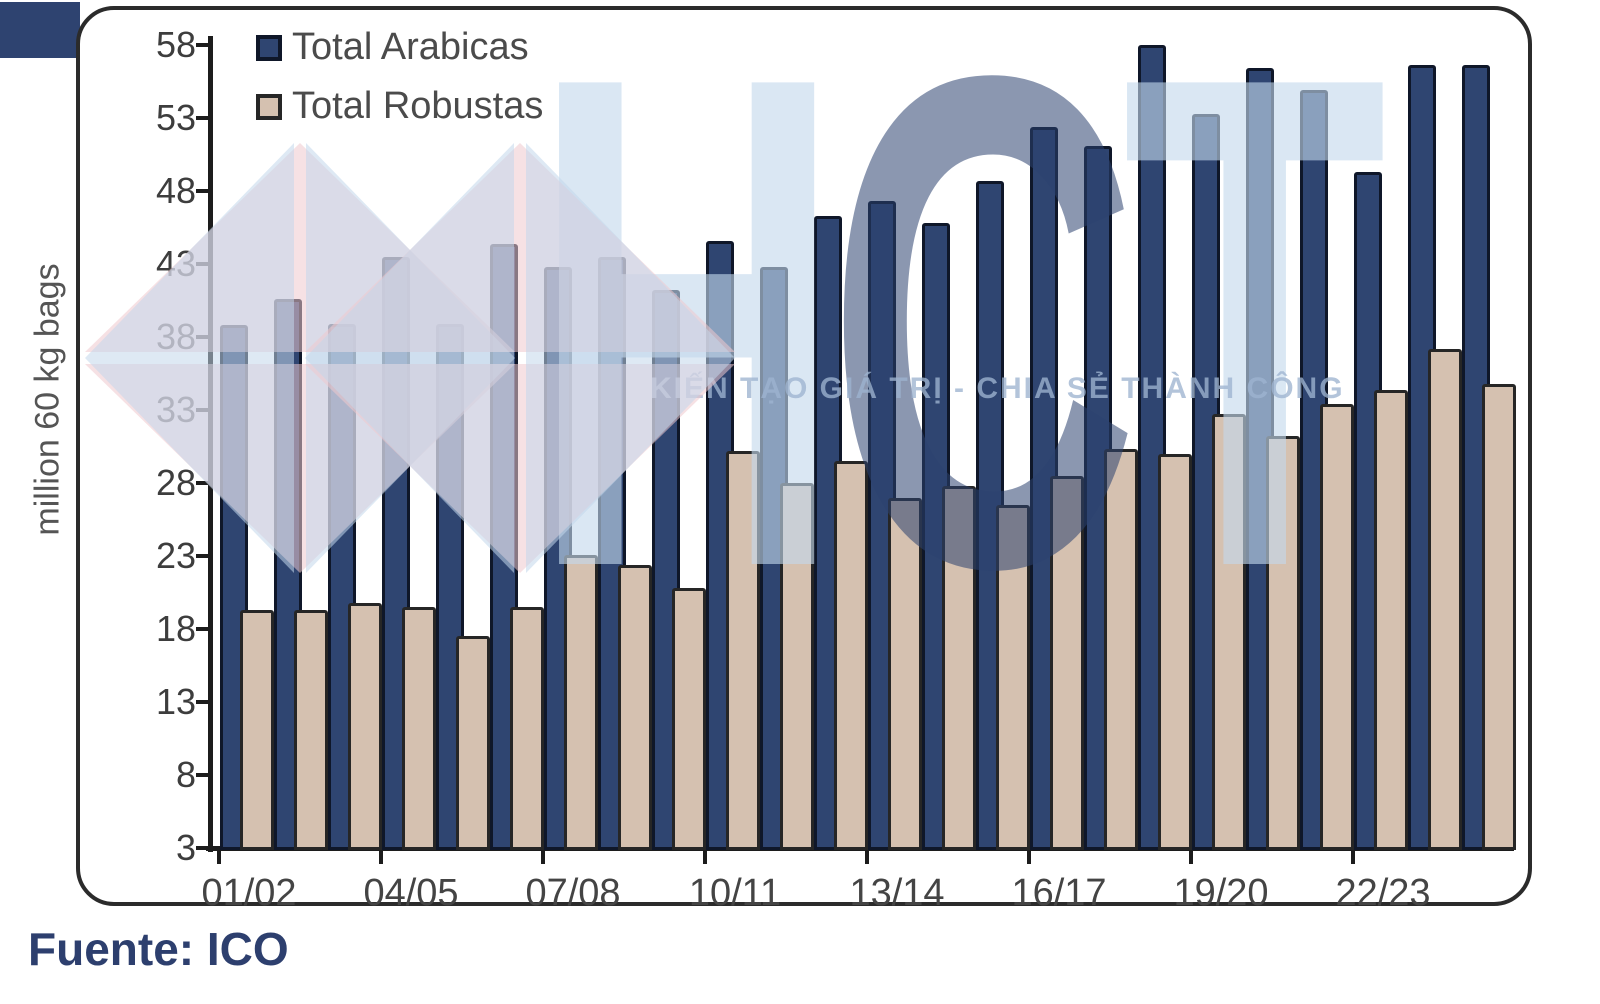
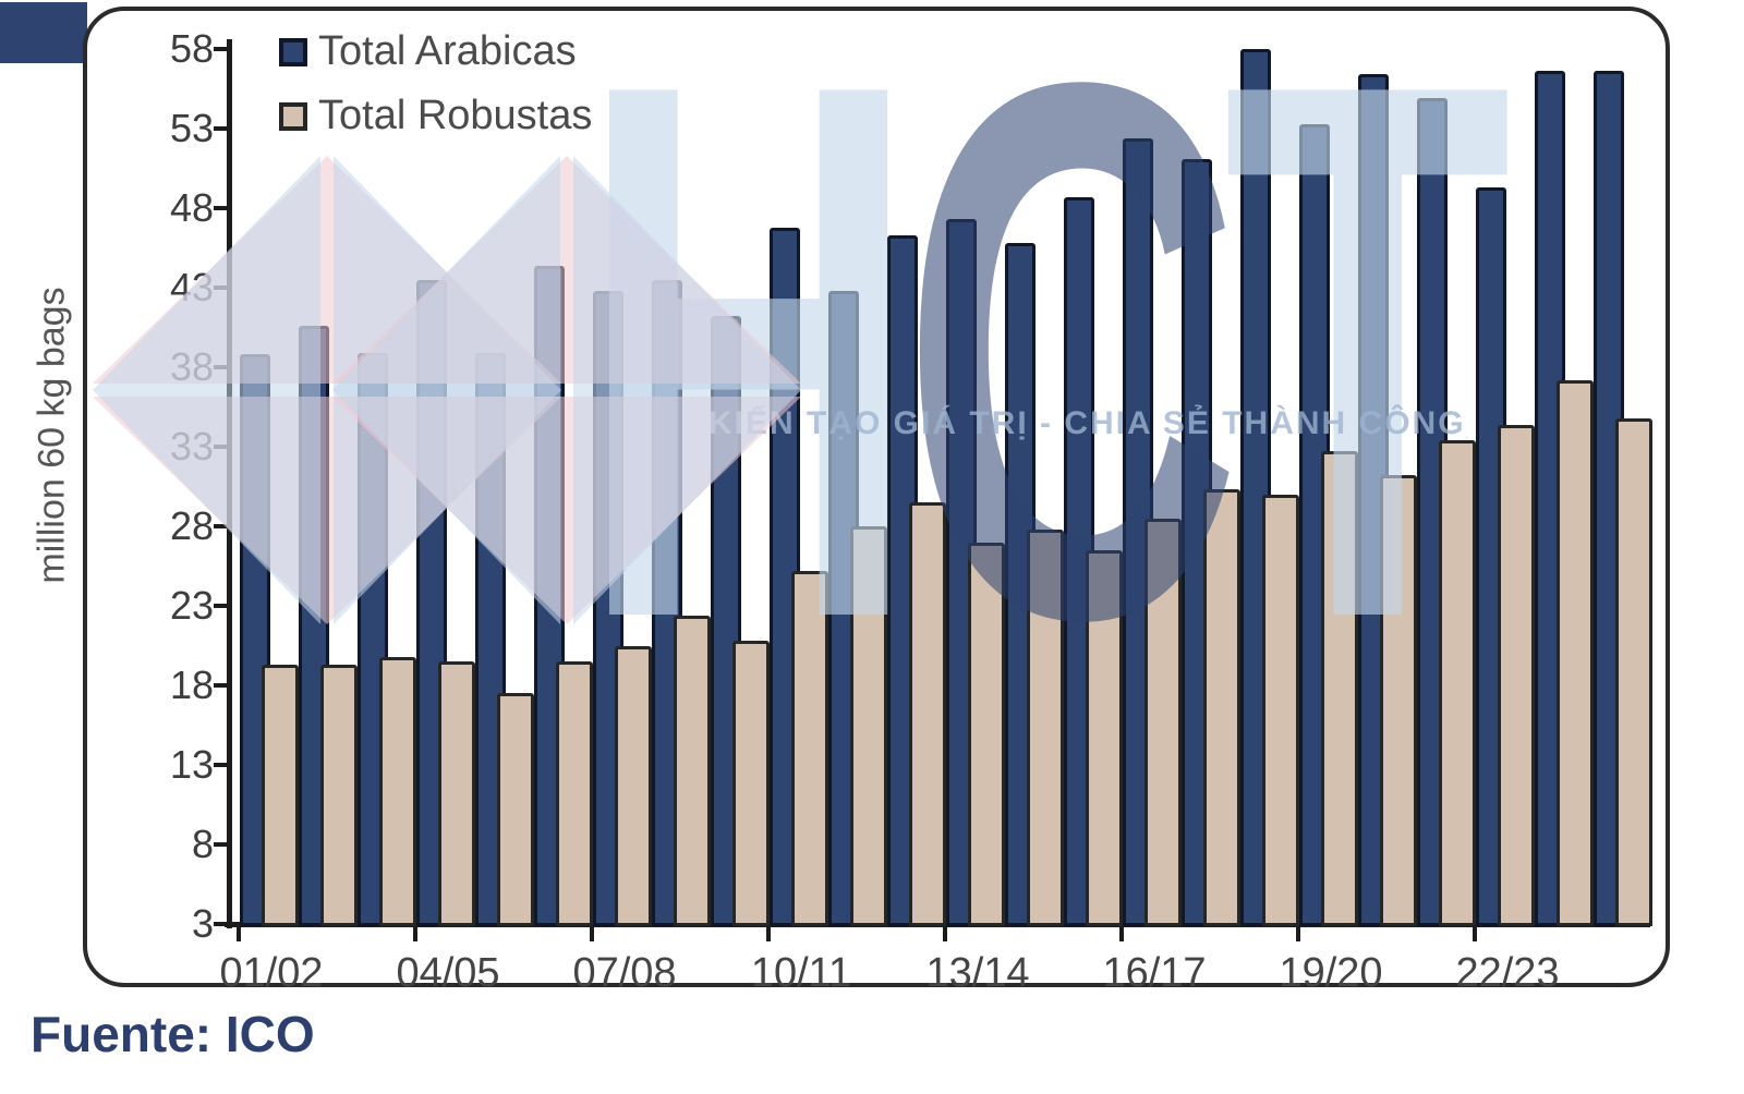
Total Robustas/07/08: 23.1 -> 20.5
Total Arabicas/10/11: 44.6 -> 46.8
Total Robustas/10/11: 30.2 -> 25.2
